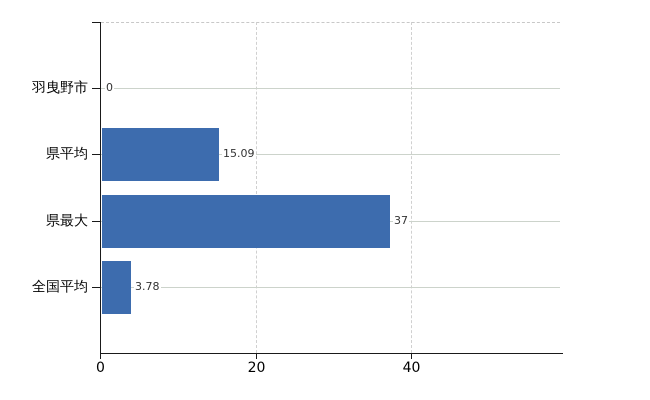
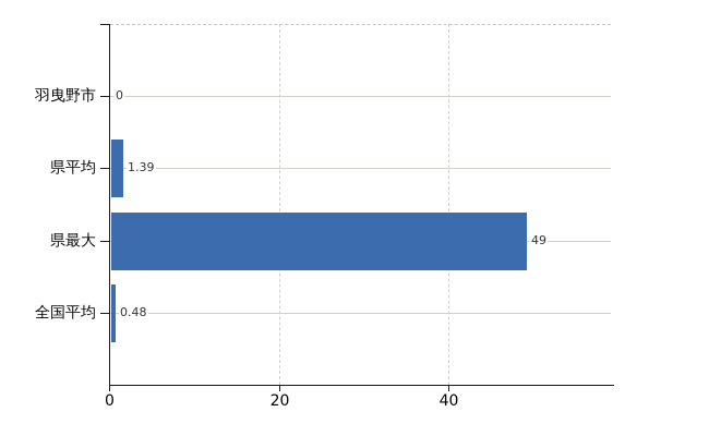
県平均: 15.09 -> 1.39
県最大: 37 -> 49
全国平均: 3.78 -> 0.48
